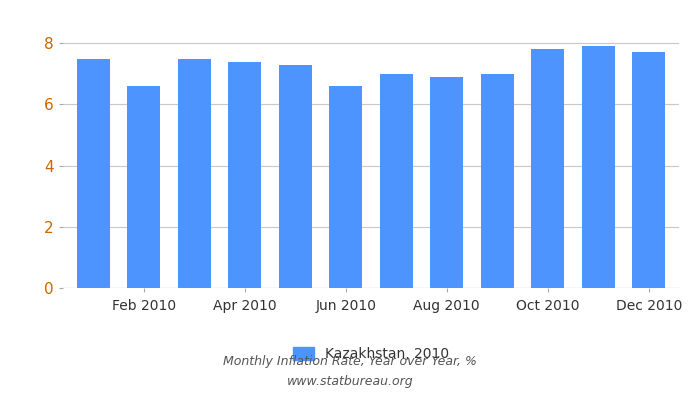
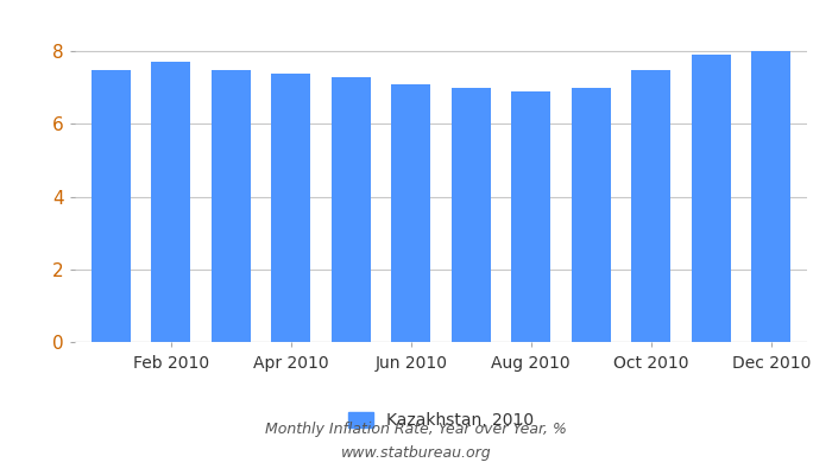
Feb 2010: 6.6 -> 7.7
Jun 2010: 6.6 -> 7.1
Oct 2010: 7.8 -> 7.5
Dec 2010: 7.7 -> 8.0
